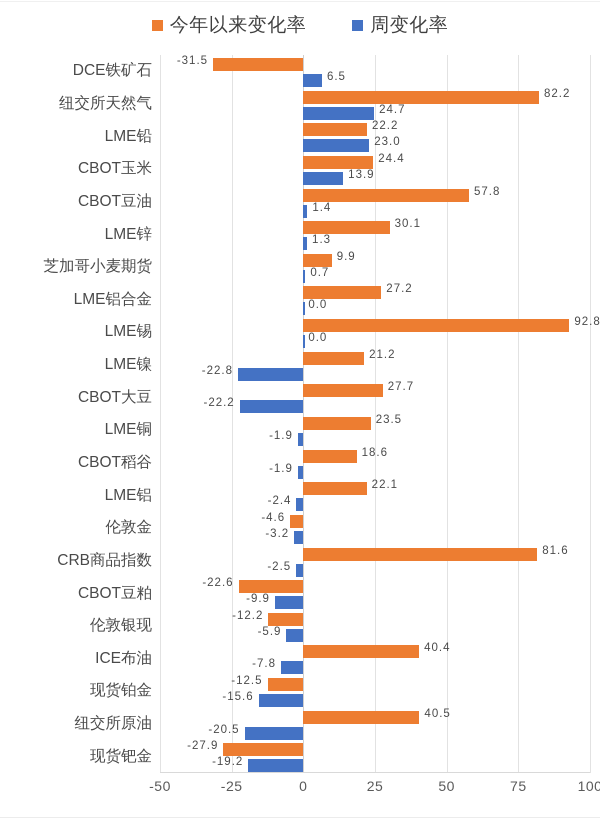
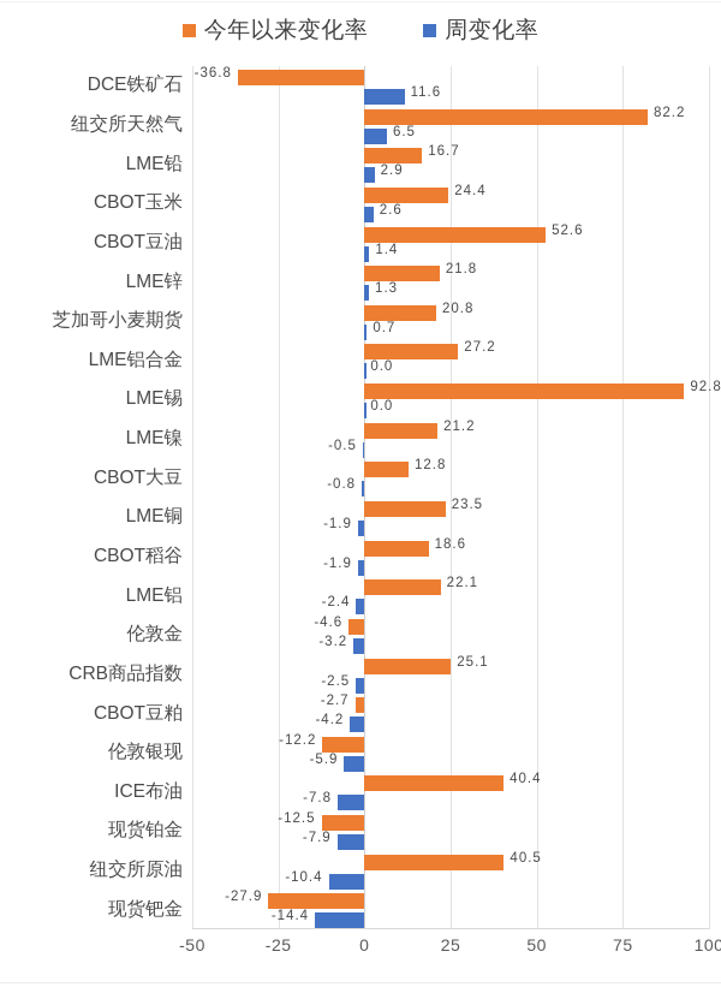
今年以来变化率/DCE铁矿石: -31.5 -> -36.8
周变化率/DCE铁矿石: 6.5 -> 11.6
周变化率/纽交所天然气: 24.7 -> 6.5
今年以来变化率/LME铅: 22.2 -> 16.7
周变化率/LME铅: 23.0 -> 2.9
周变化率/CBOT玉米: 13.9 -> 2.6
今年以来变化率/CBOT豆油: 57.8 -> 52.6
今年以来变化率/LME锌: 30.1 -> 21.8
今年以来变化率/芝加哥小麦期货: 9.9 -> 20.8
周变化率/LME镍: -22.8 -> -0.5
今年以来变化率/CBOT大豆: 27.7 -> 12.8
周变化率/CBOT大豆: -22.2 -> -0.8
今年以来变化率/CRB商品指数: 81.6 -> 25.1
今年以来变化率/CBOT豆粕: -22.6 -> -2.7
周变化率/CBOT豆粕: -9.9 -> -4.2
周变化率/现货铂金: -15.6 -> -7.9
周变化率/纽交所原油: -20.5 -> -10.4
周变化率/现货钯金: -19.2 -> -14.4
